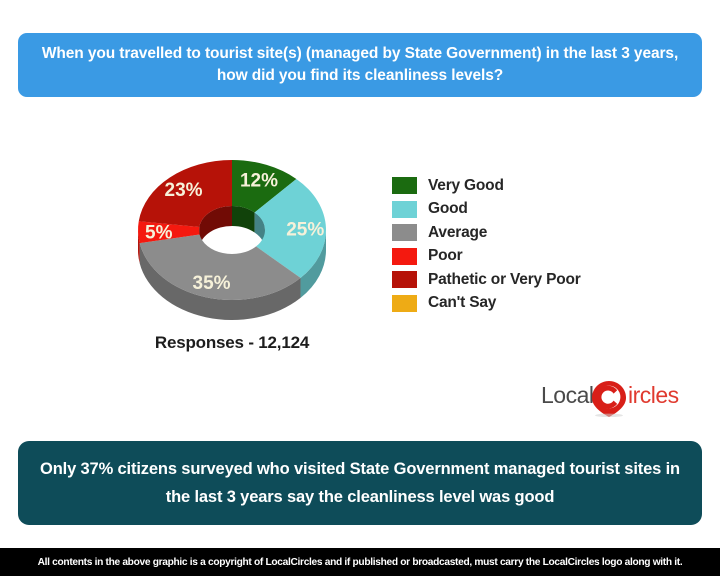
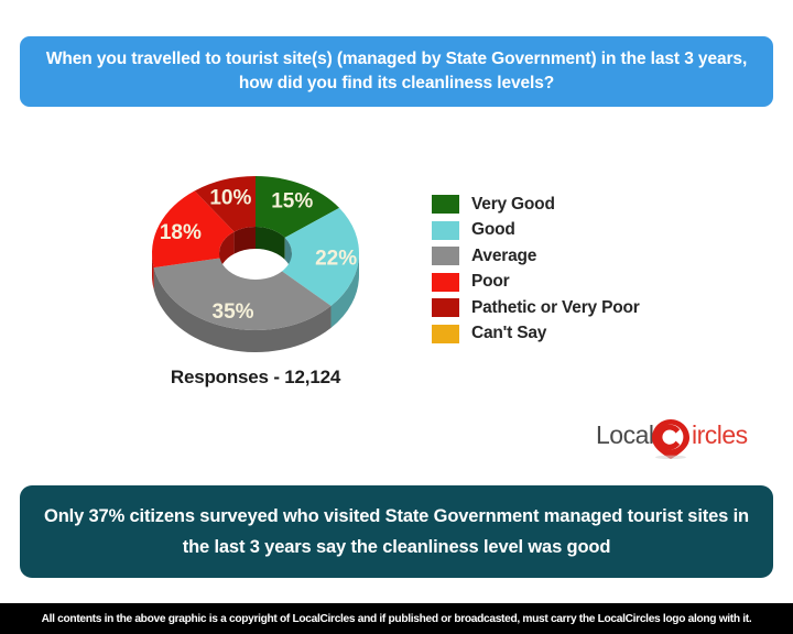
Very Good: 12% -> 15%
Good: 25% -> 22%
Poor: 5% -> 18%
Pathetic or Very Poor: 23% -> 10%
